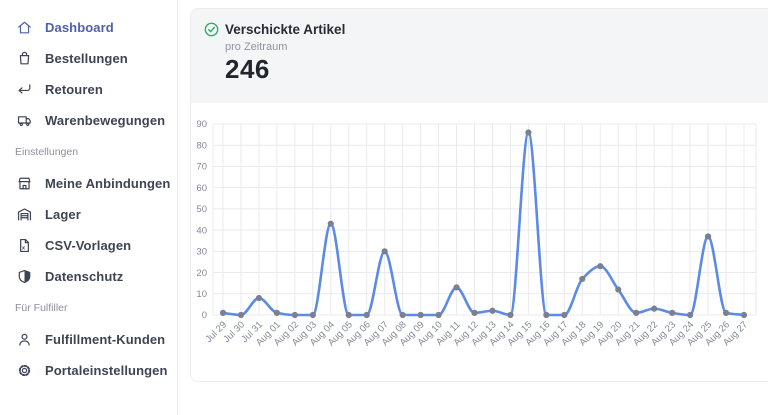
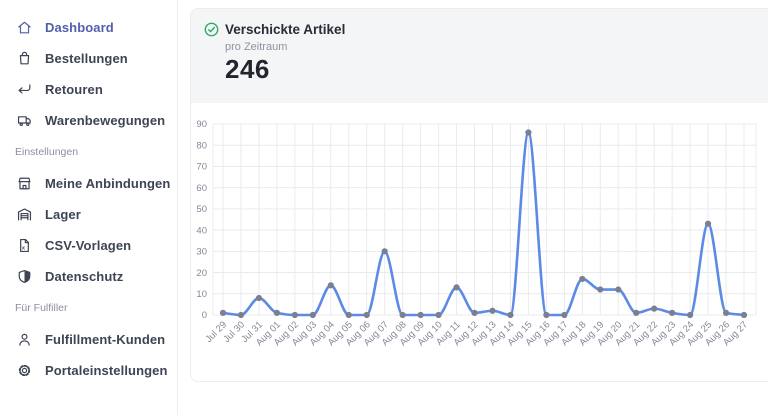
Aug 04: 43 -> 14
Aug 19: 23 -> 12
Aug 25: 37 -> 43
